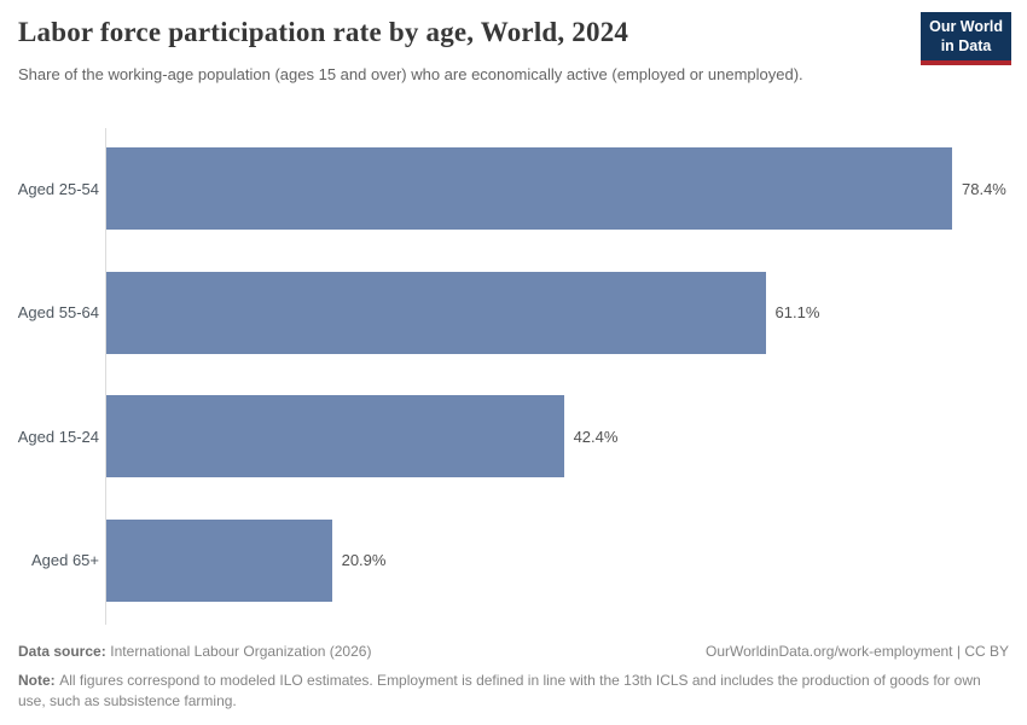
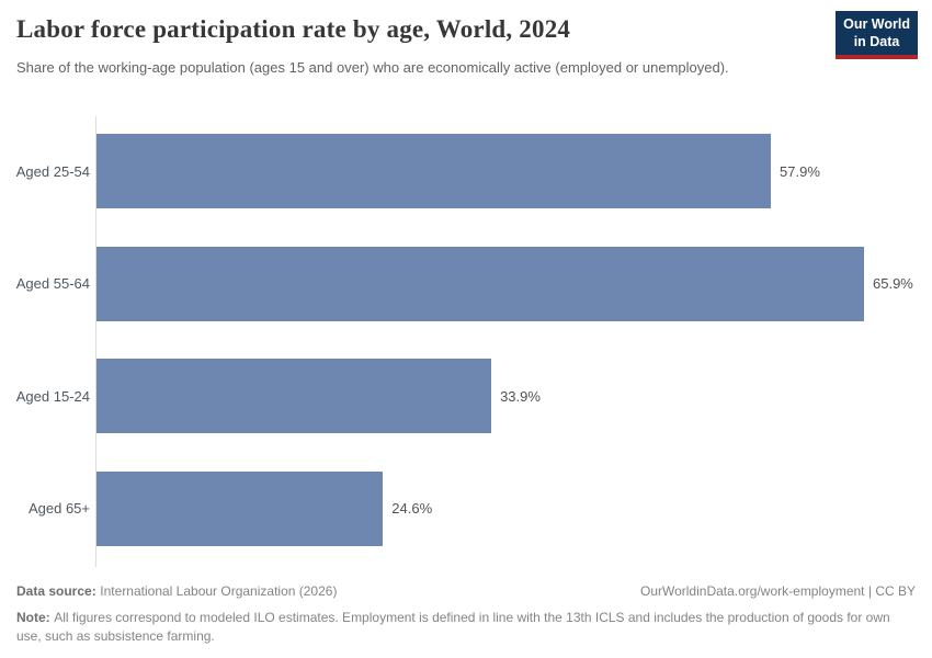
Aged 25-54: 78.4% -> 57.9%
Aged 55-64: 61.1% -> 65.9%
Aged 15-24: 42.4% -> 33.9%
Aged 65+: 20.9% -> 24.6%
